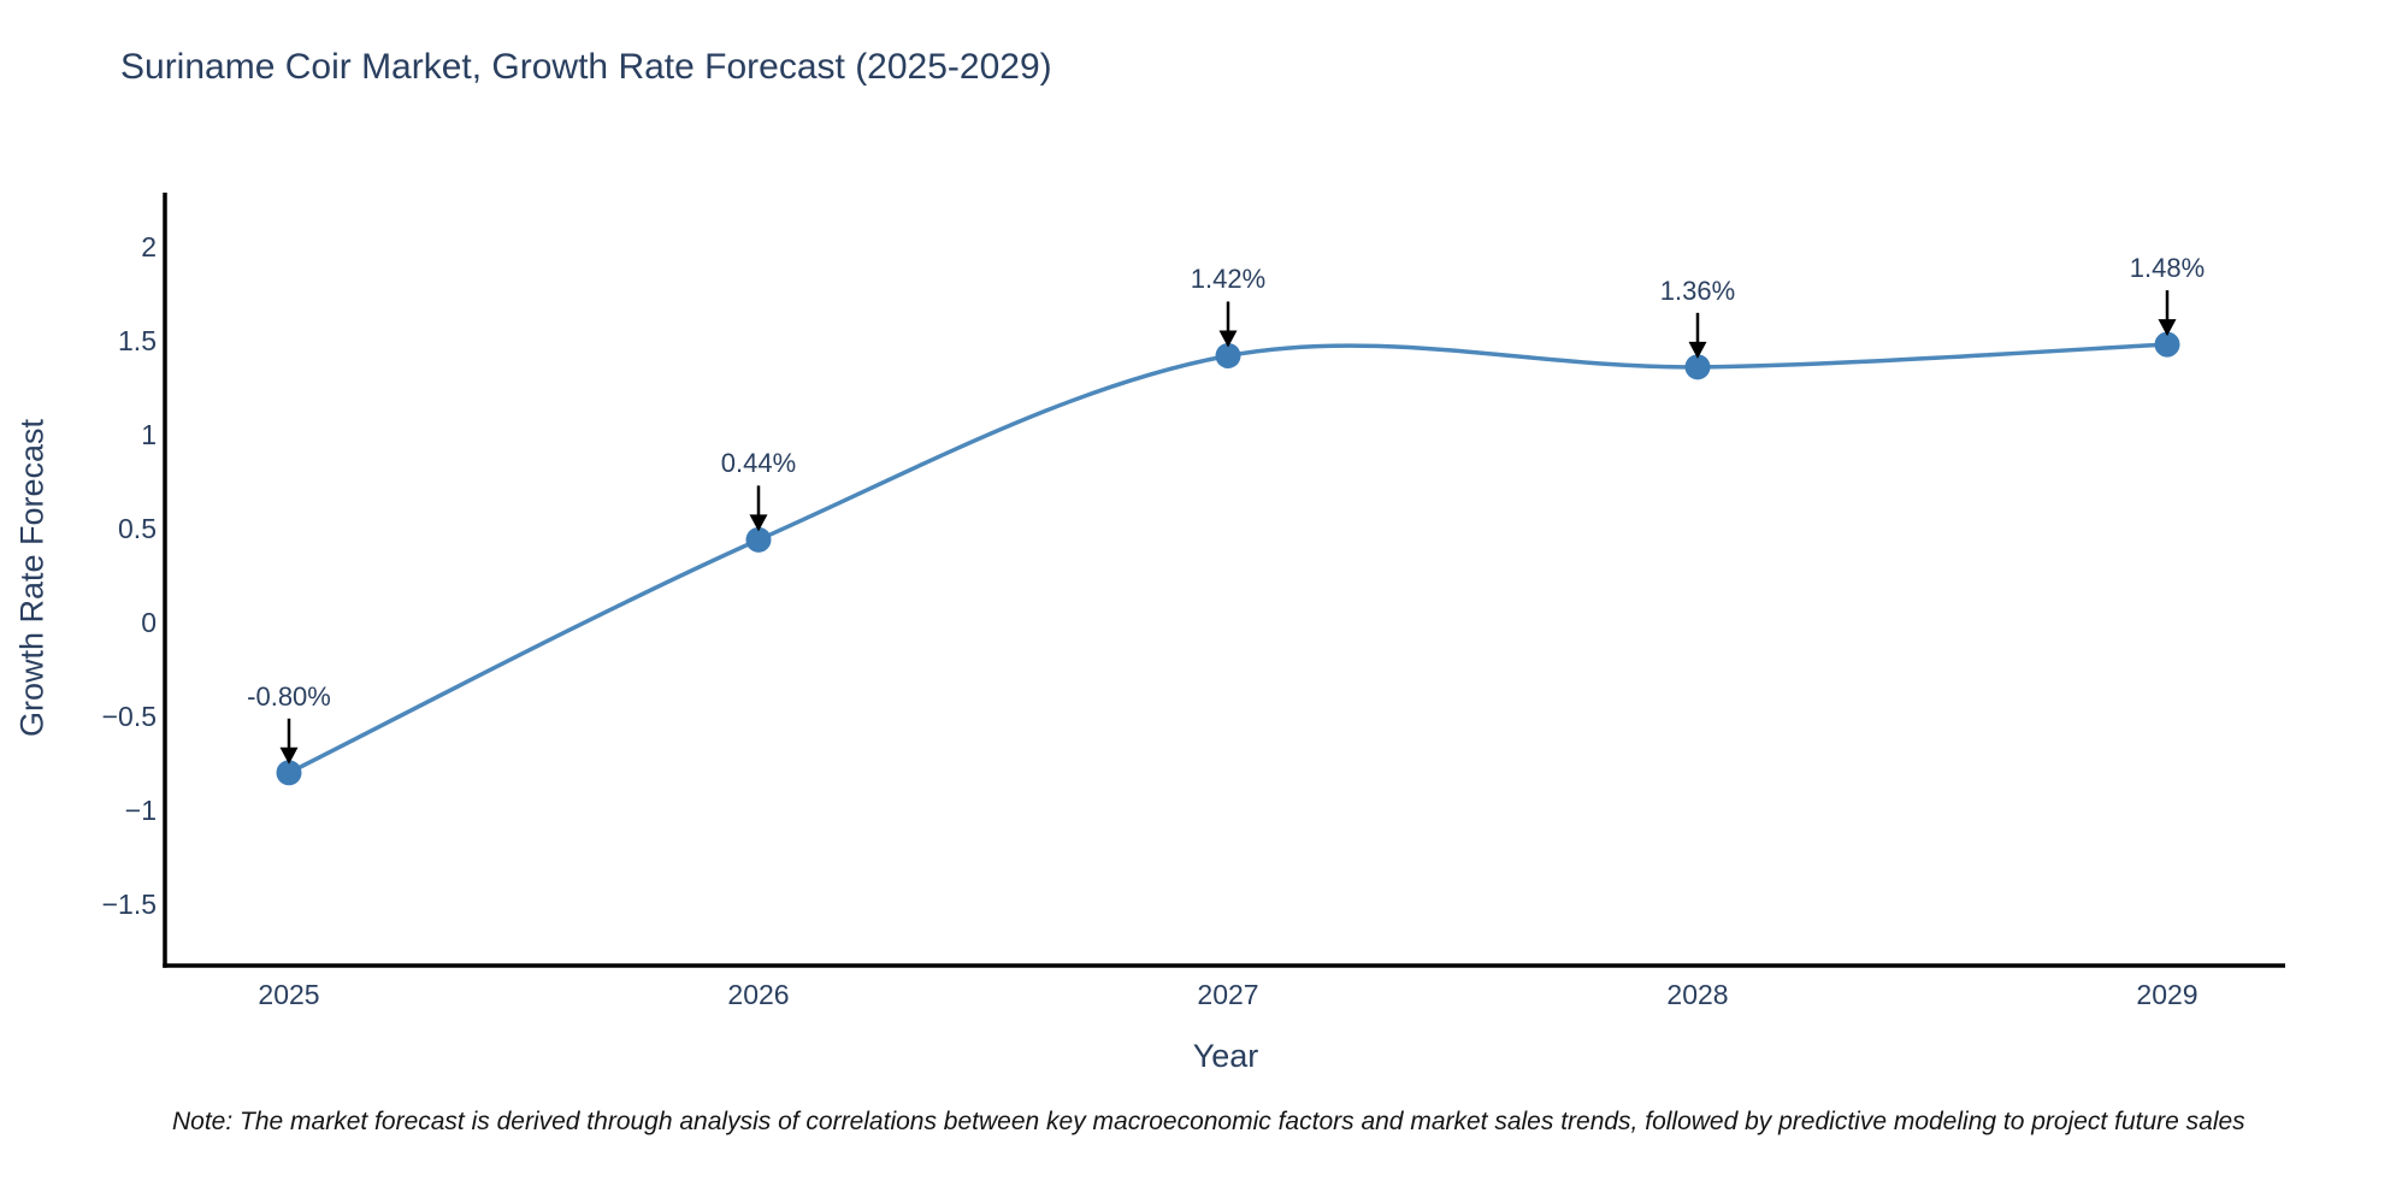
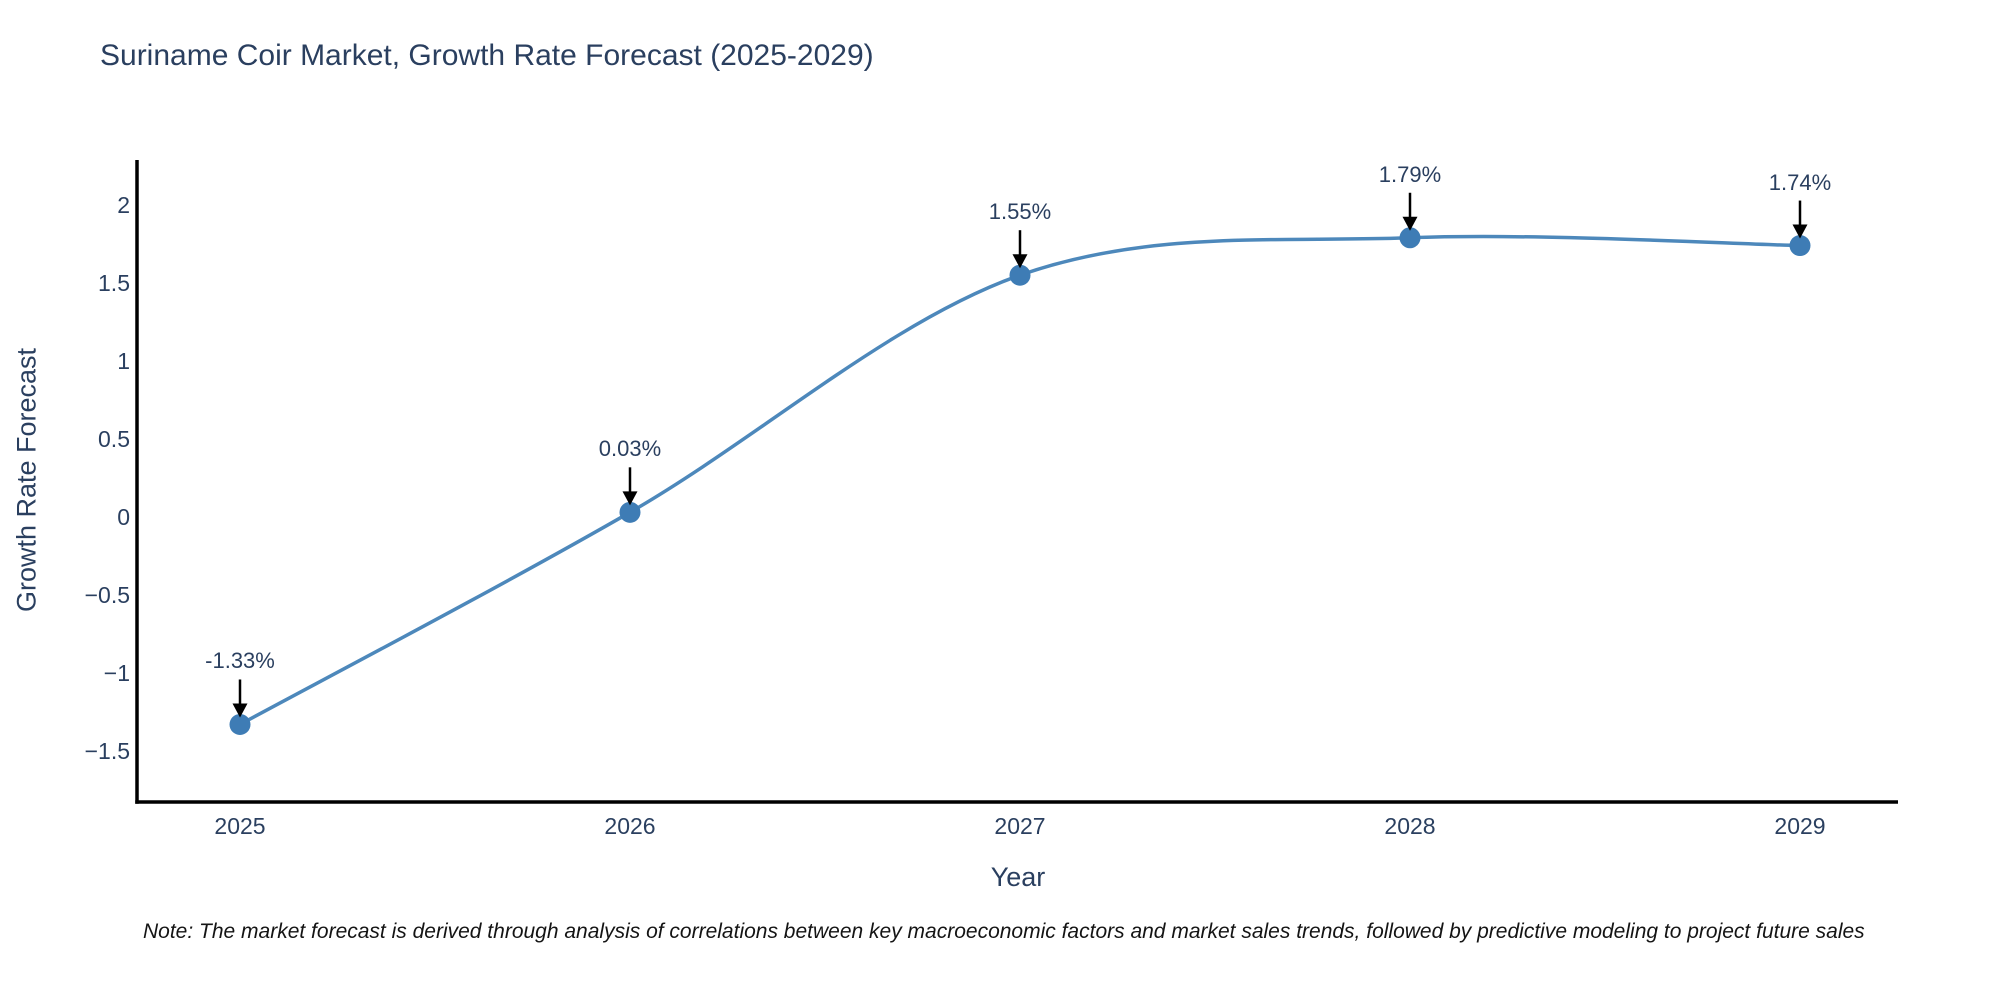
2025: -0.80% -> -1.33%
2026: 0.44% -> 0.03%
2027: 1.42% -> 1.55%
2028: 1.36% -> 1.79%
2029: 1.48% -> 1.74%
